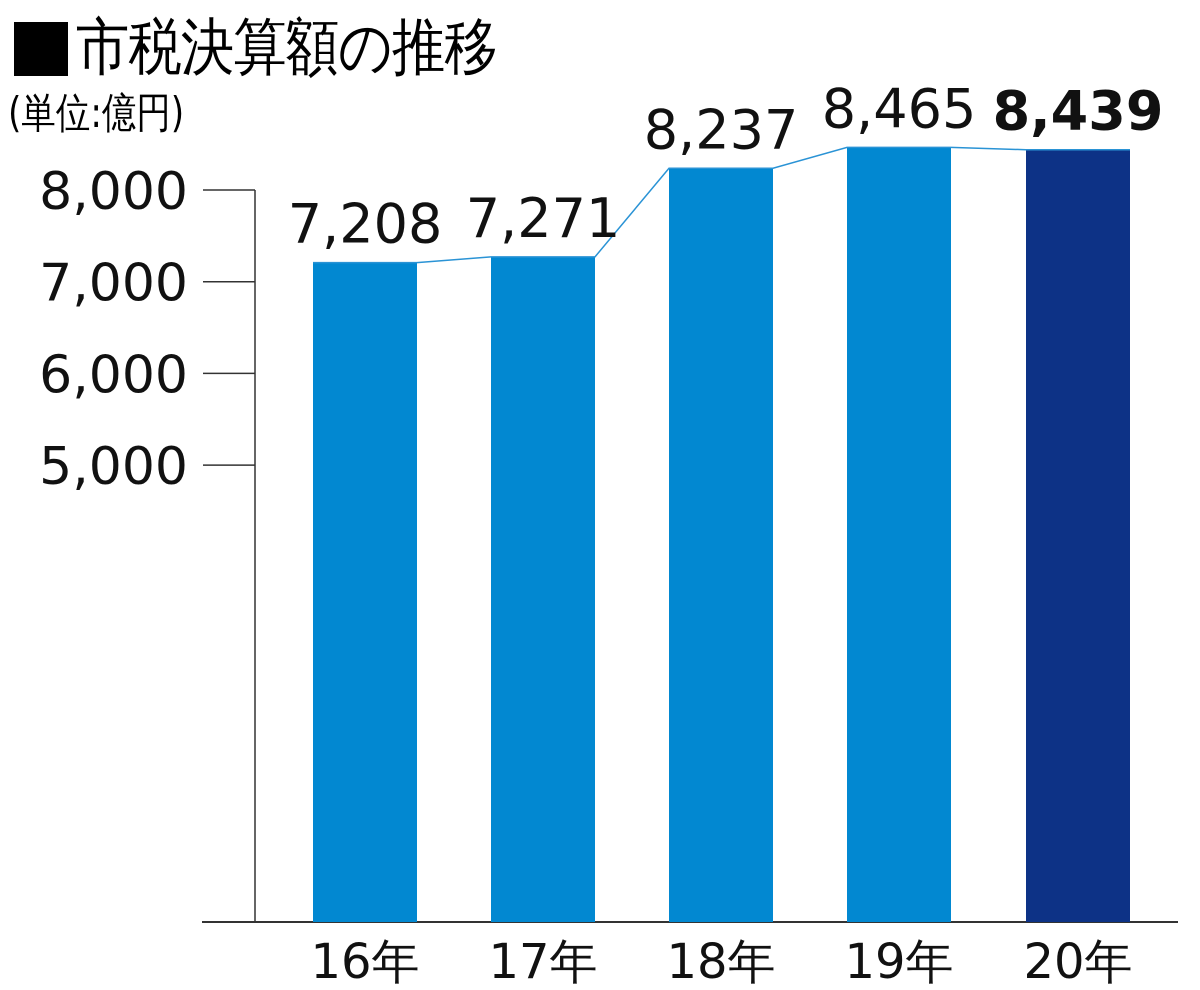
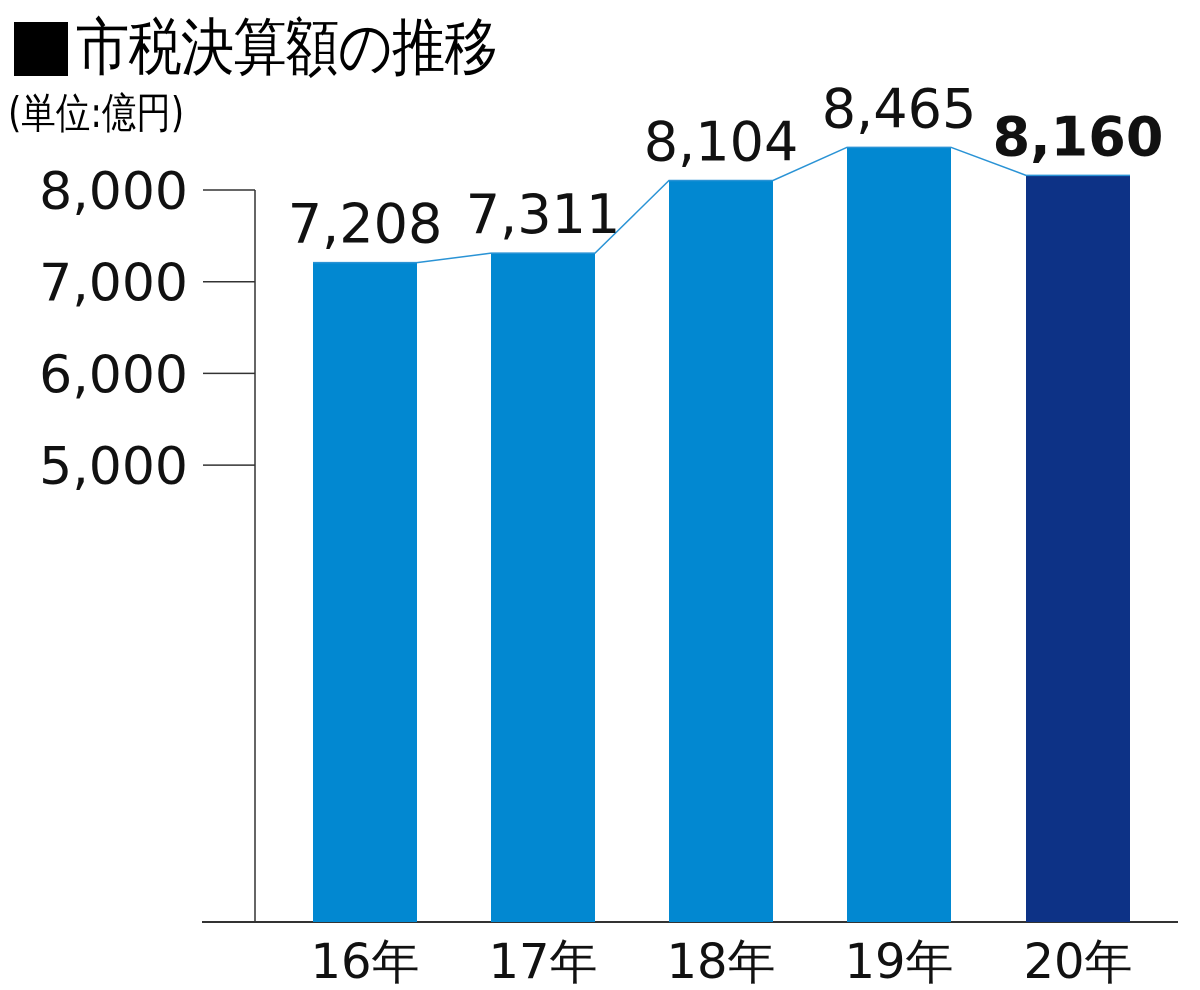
17年: 7,271 -> 7,311
18年: 8,237 -> 8,104
20年: 8,439 -> 8,160
